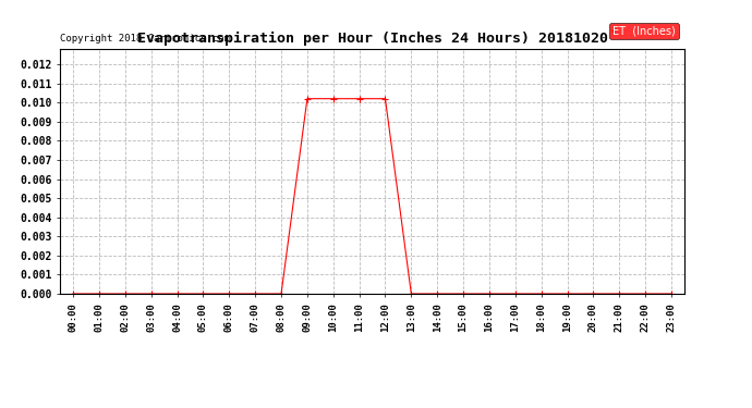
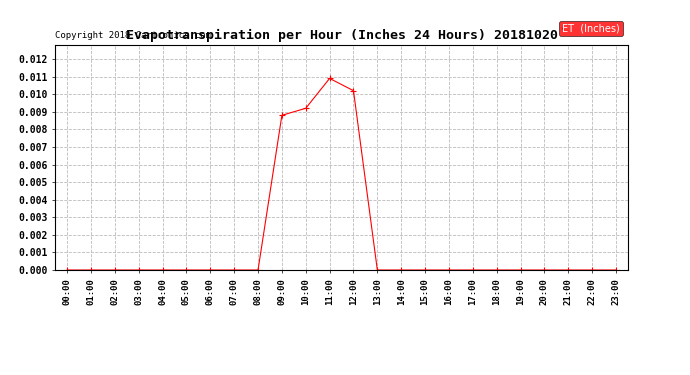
09:00: 0.0102 -> 0.0088
10:00: 0.0102 -> 0.0092
11:00: 0.0102 -> 0.0109
